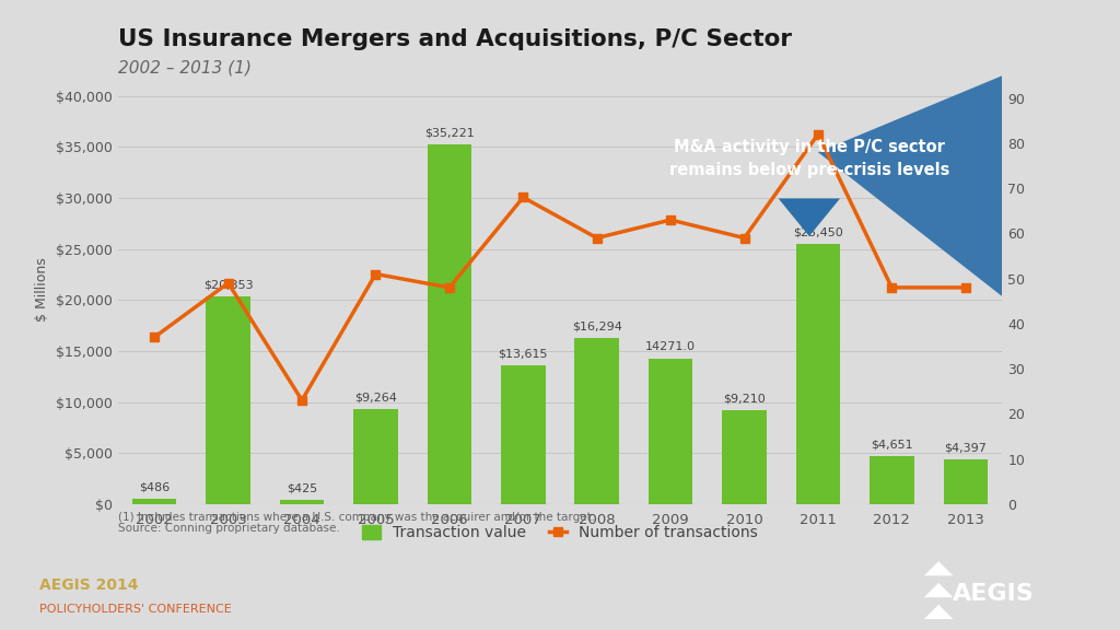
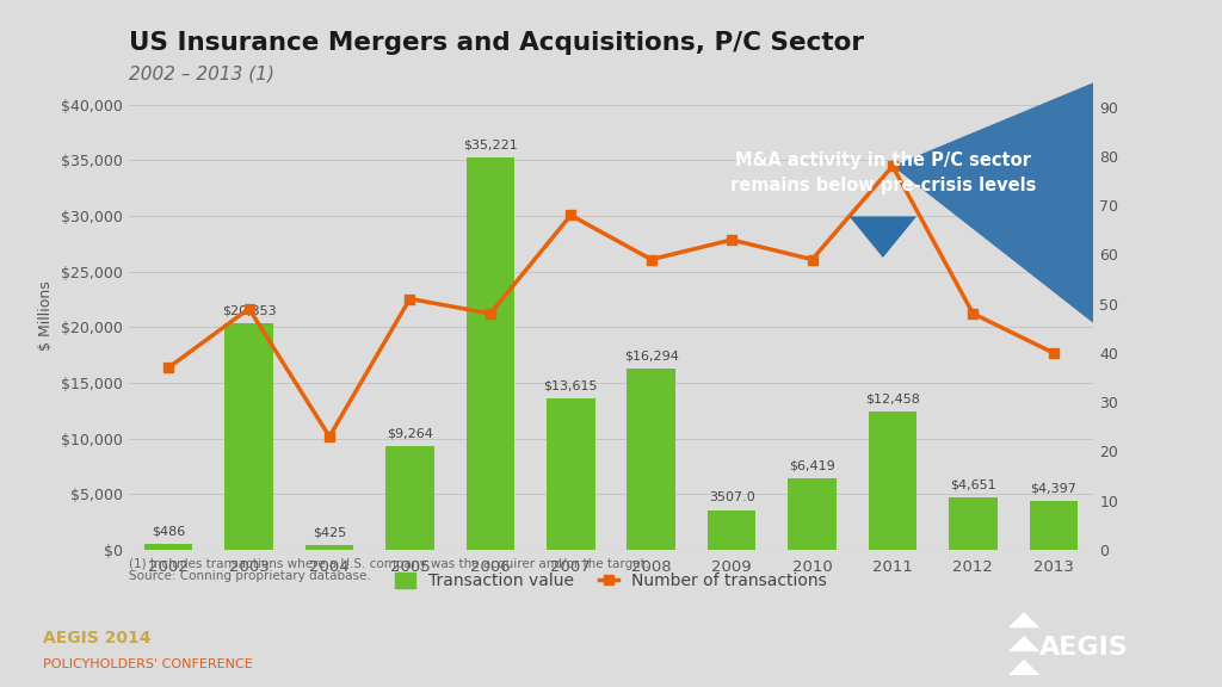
Transaction value/2009: 14271.0 -> 3507.0
Transaction value/2010: $9,210 -> $6,419
Transaction value/2011: $25,450 -> $12,458
Number of transactions/2011: 82 -> 78
Number of transactions/2013: 48 -> 40
